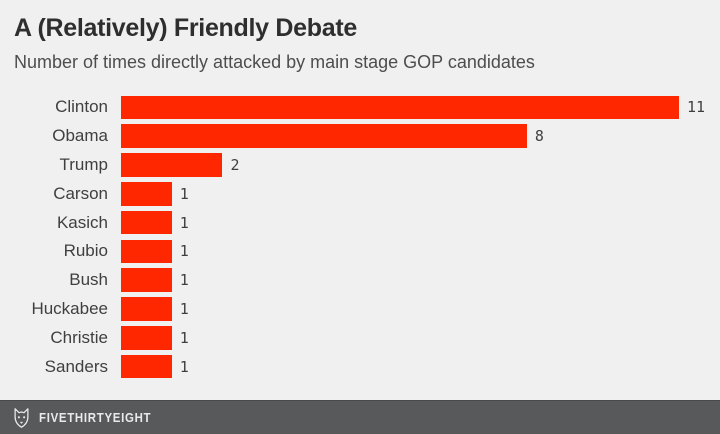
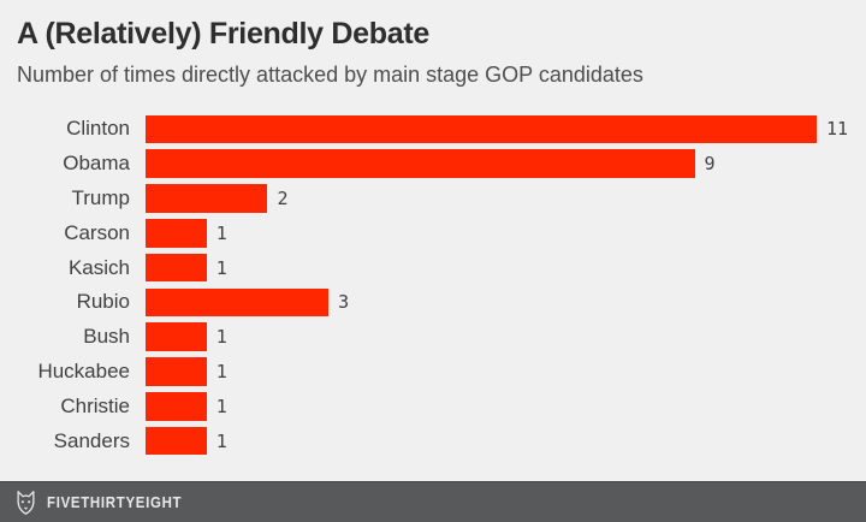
Obama: 8 -> 9
Rubio: 1 -> 3
